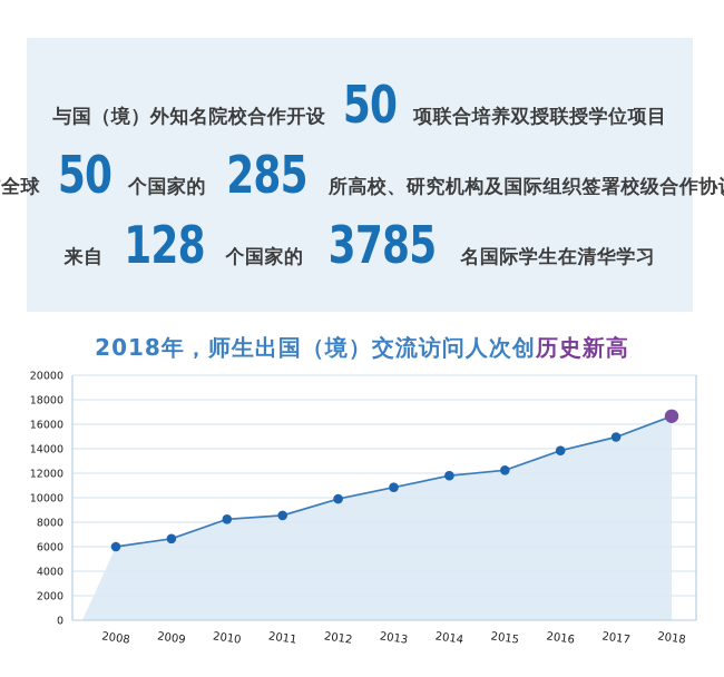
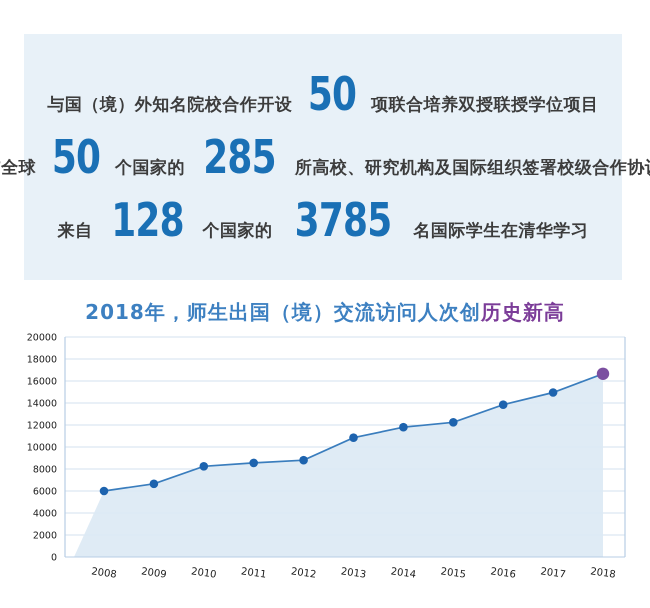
2012: 9900 -> 8800
